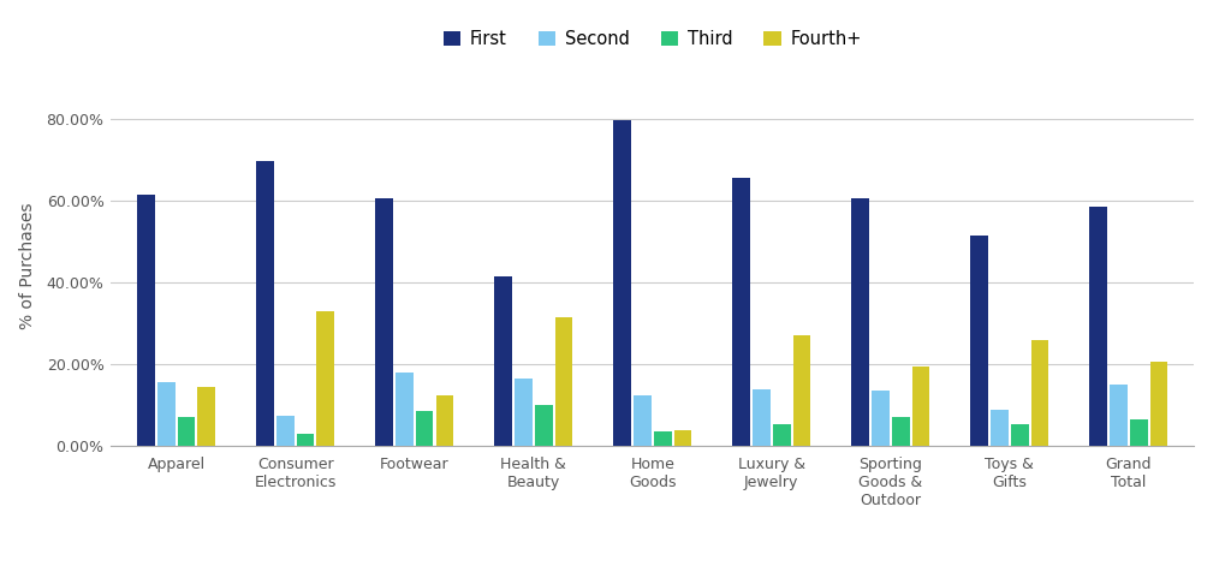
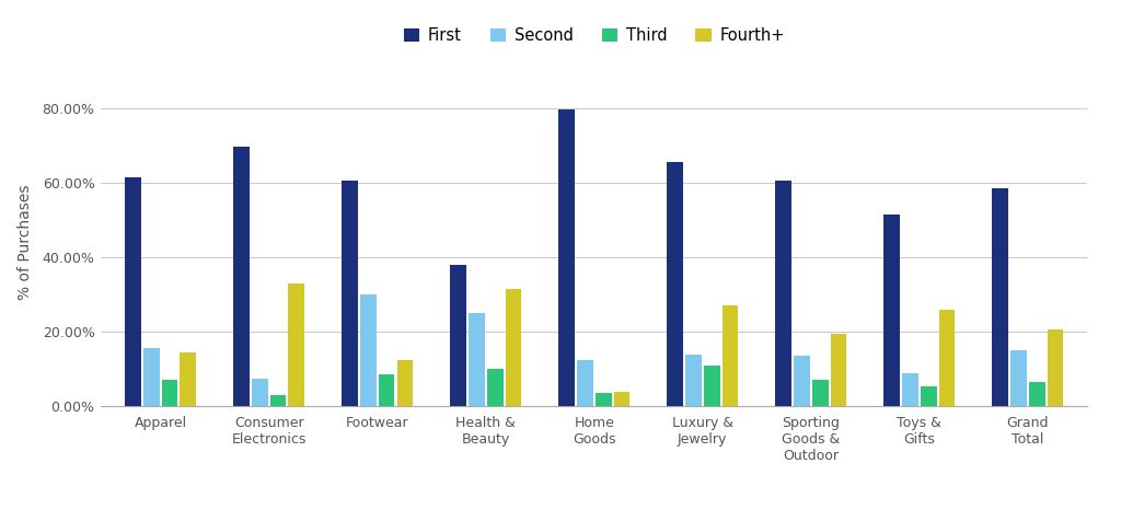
Second/Footwear: 18.0% -> 30.0%
First/Health & Beauty: 41.5% -> 38.0%
Second/Health & Beauty: 16.5% -> 25.0%
Third/Luxury & Jewelry: 5.5% -> 11.0%
